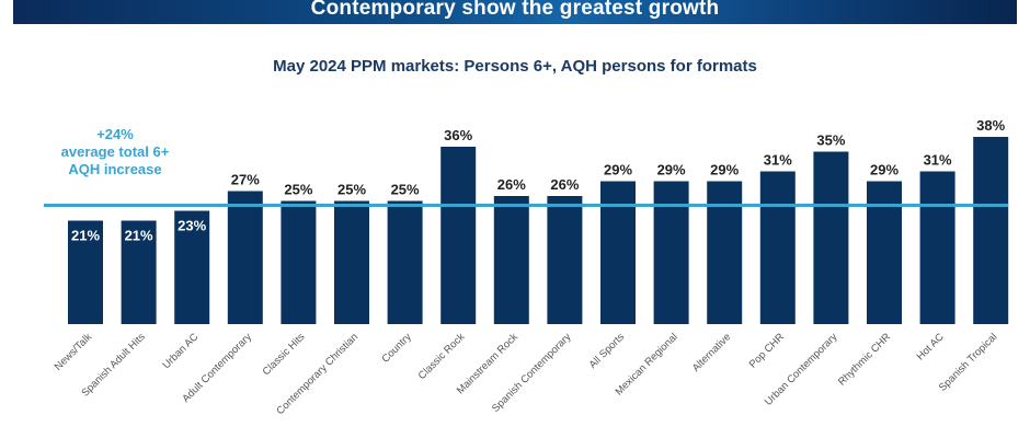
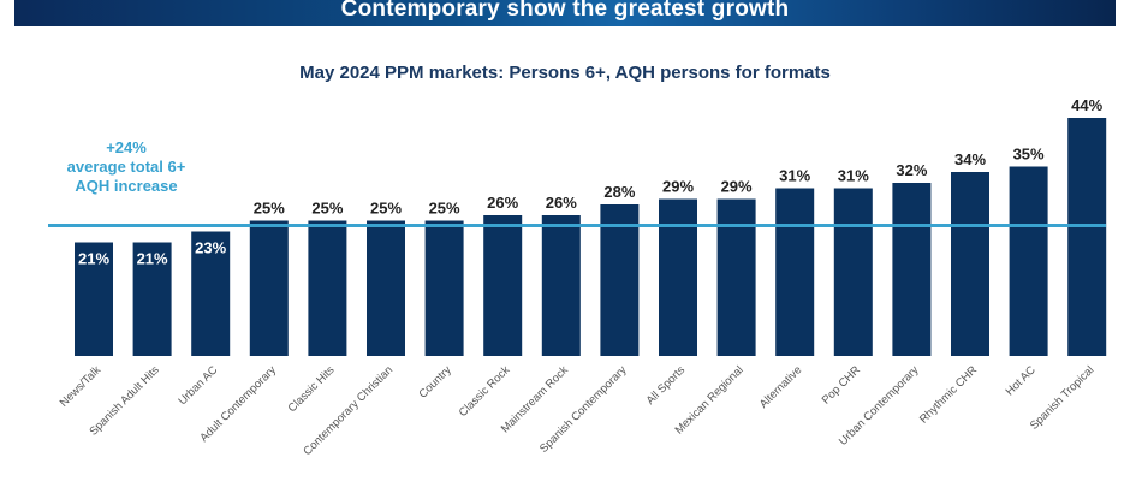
Adult Contemporary: 27% -> 25%
Classic Rock: 36% -> 26%
Spanish Contemporary: 26% -> 28%
Alternative: 29% -> 31%
Urban Contemporary: 35% -> 32%
Rhythmic CHR: 29% -> 34%
Hot AC: 31% -> 35%
Spanish Tropical: 38% -> 44%
